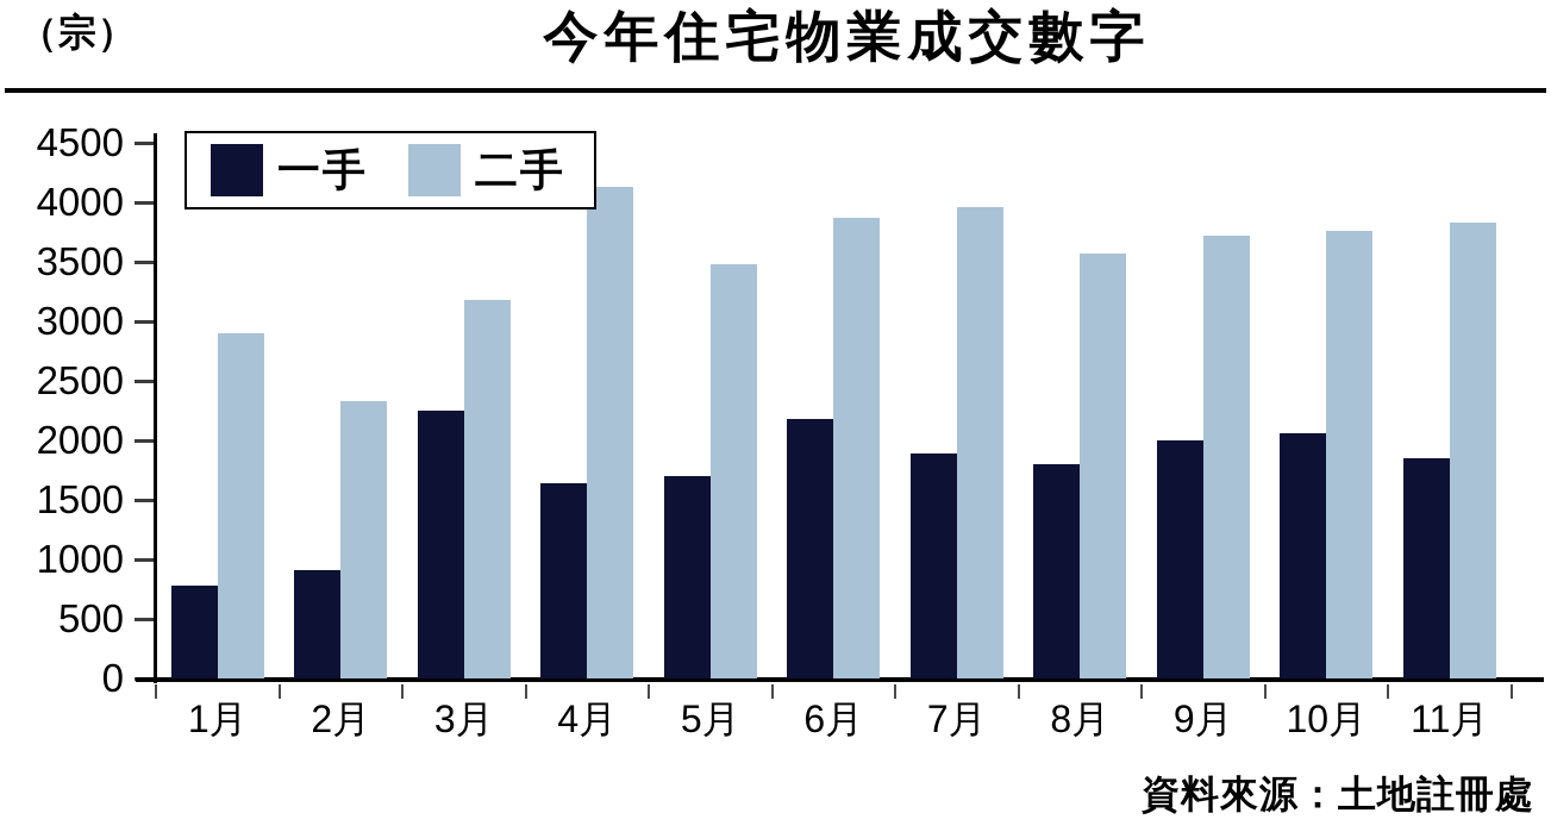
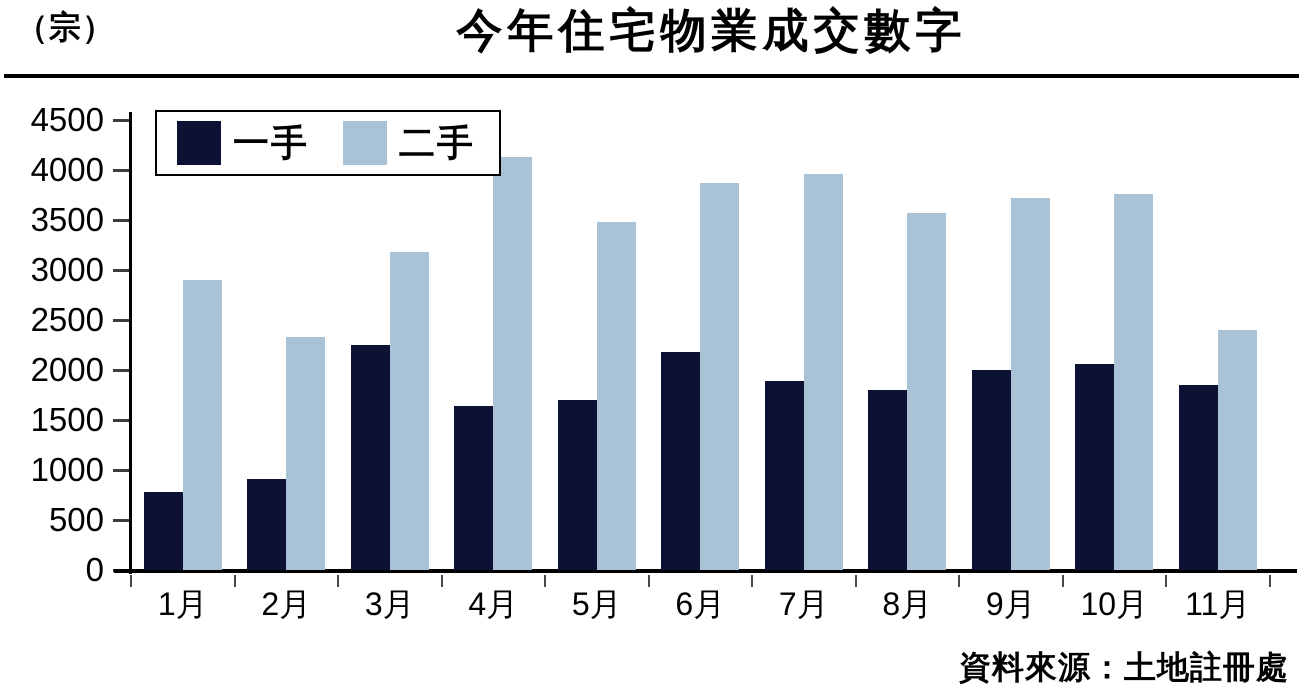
二手/11月: 3830 -> 2400
